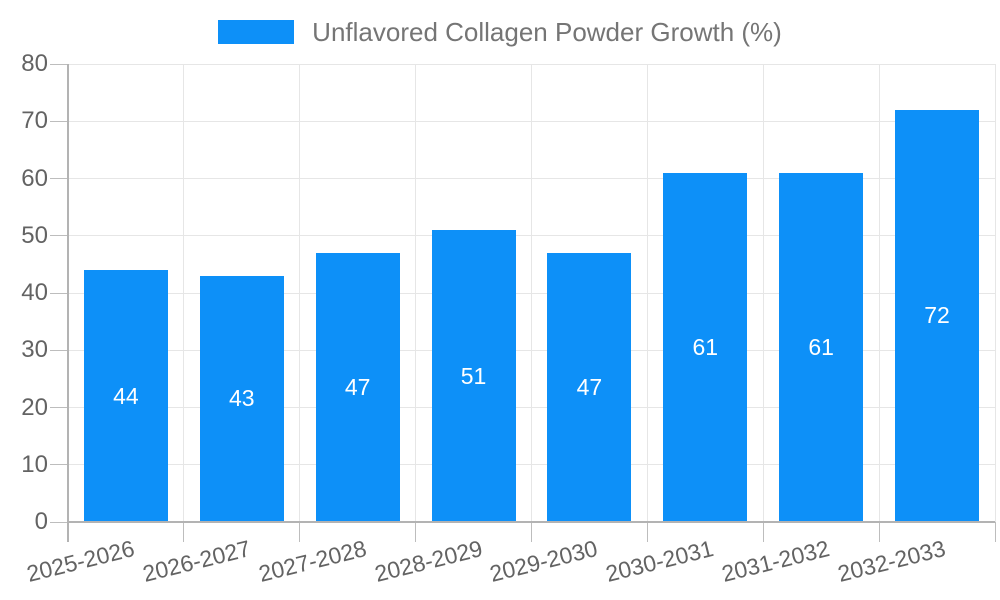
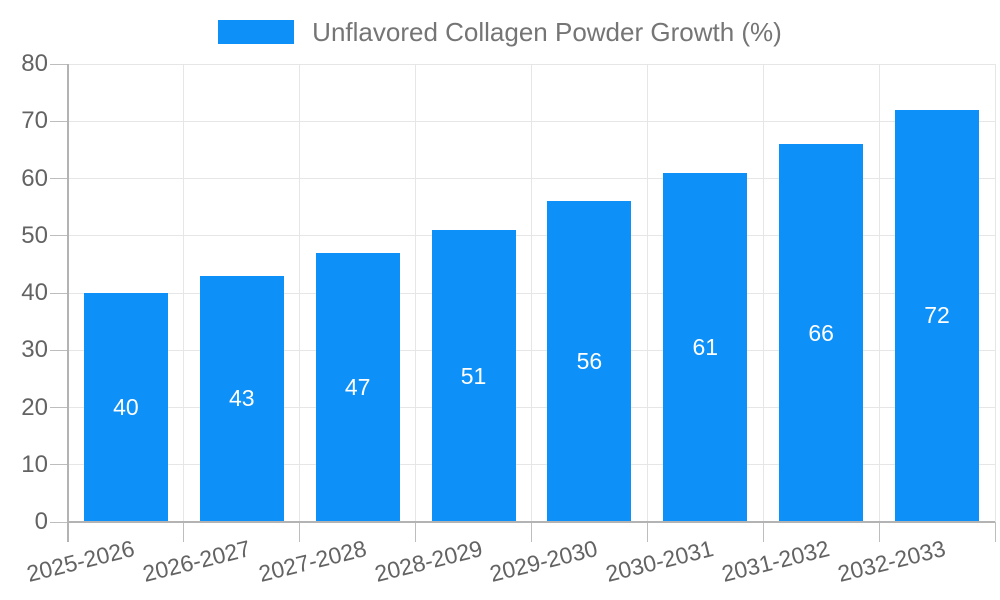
2025-2026: 44 -> 40
2029-2030: 47 -> 56
2031-2032: 61 -> 66
